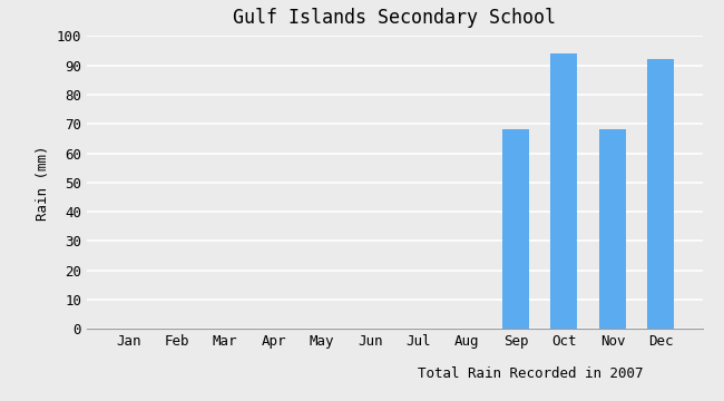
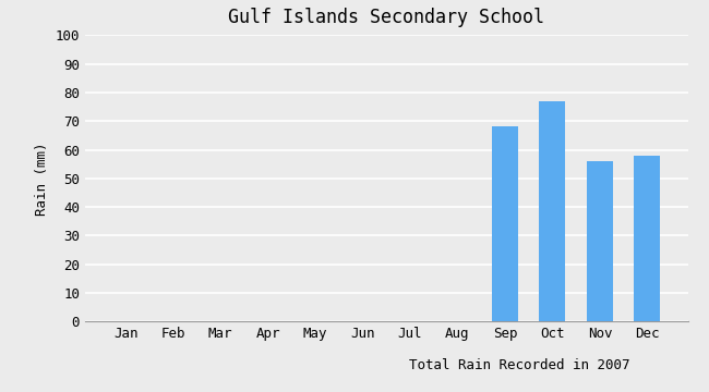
Oct: 94 -> 77
Nov: 68 -> 56
Dec: 92 -> 58
